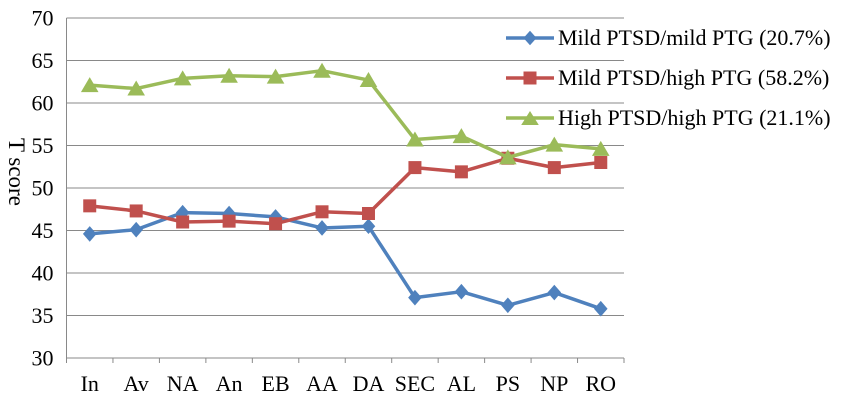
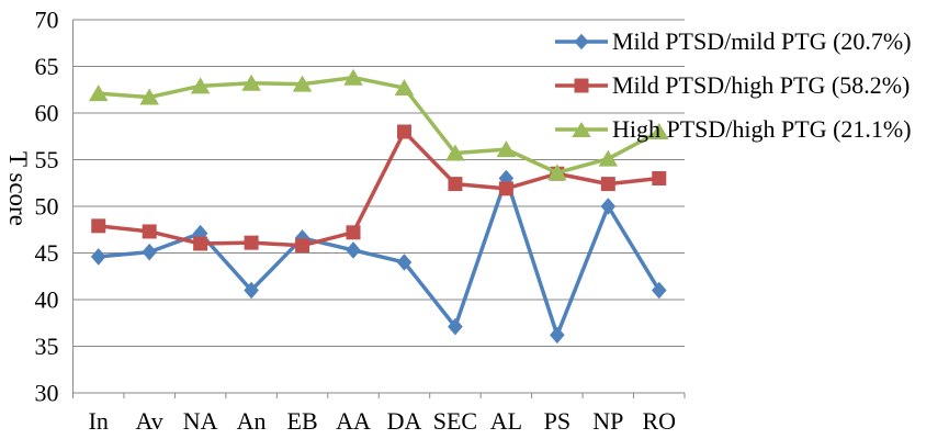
Mild PTSD/mild PTG (20.7%)/An: 47 -> 41
Mild PTSD/mild PTG (20.7%)/DA: 46 -> 44
Mild PTSD/high PTG (58.2%)/DA: 47 -> 58
Mild PTSD/mild PTG (20.7%)/AL: 38 -> 53
Mild PTSD/mild PTG (20.7%)/NP: 38 -> 50
Mild PTSD/mild PTG (20.7%)/RO: 36 -> 41
High PTSD/high PTG (21.1%)/RO: 55 -> 58
